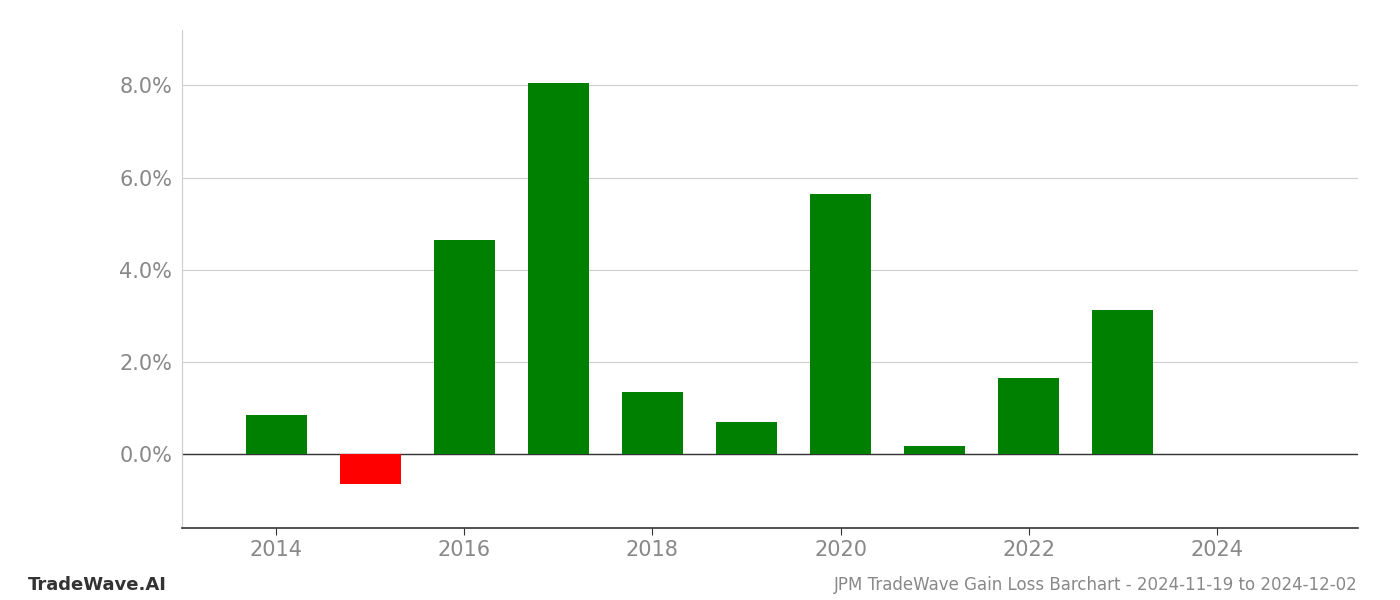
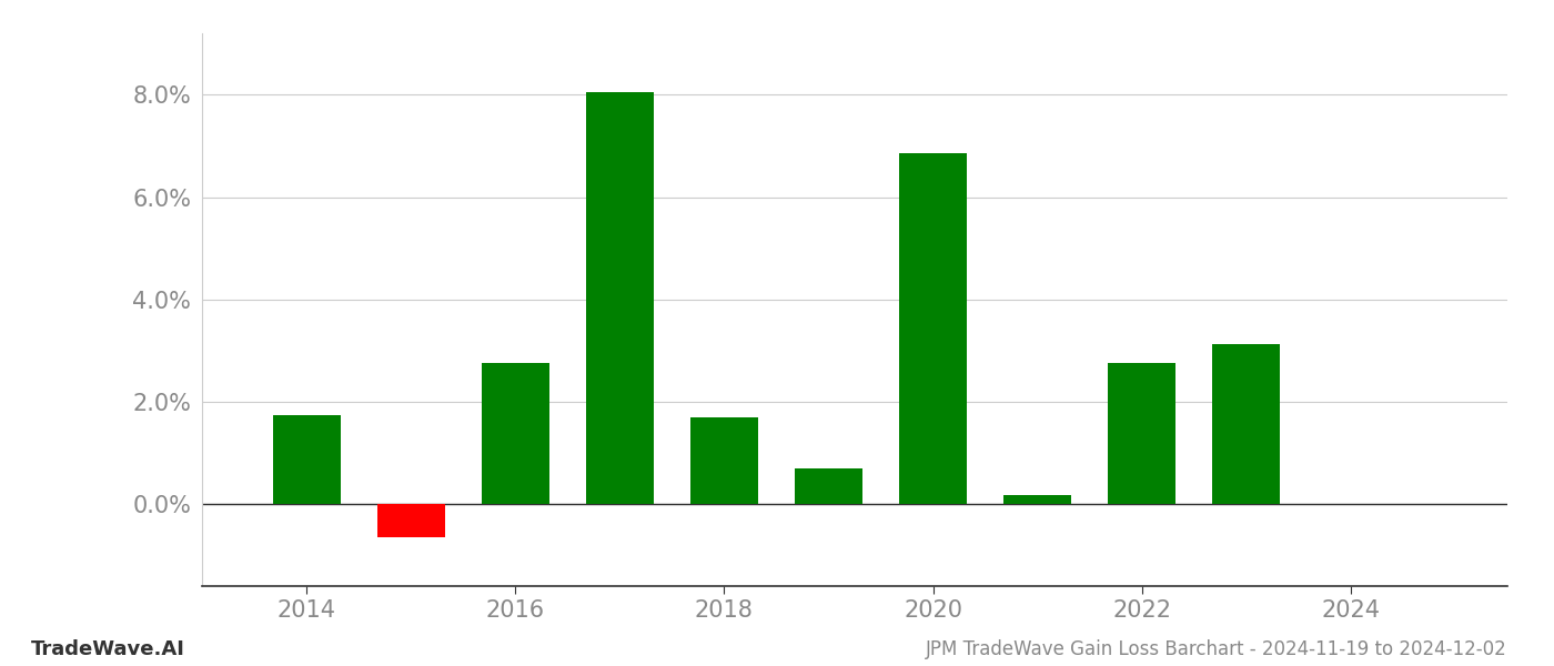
2014: 0.85% -> 1.75%
2016: 4.65% -> 2.75%
2018: 1.35% -> 1.70%
2020: 5.65% -> 6.85%
2022: 1.65% -> 2.75%
